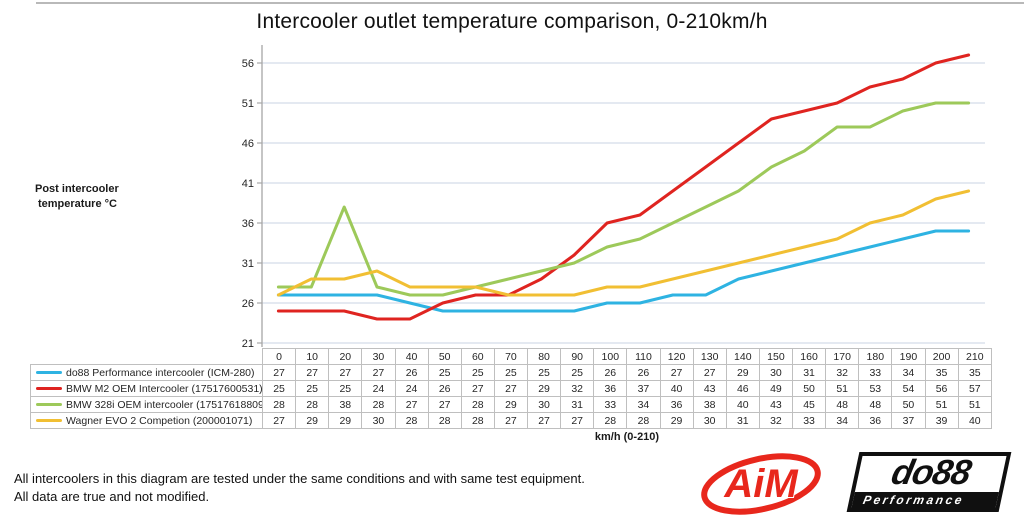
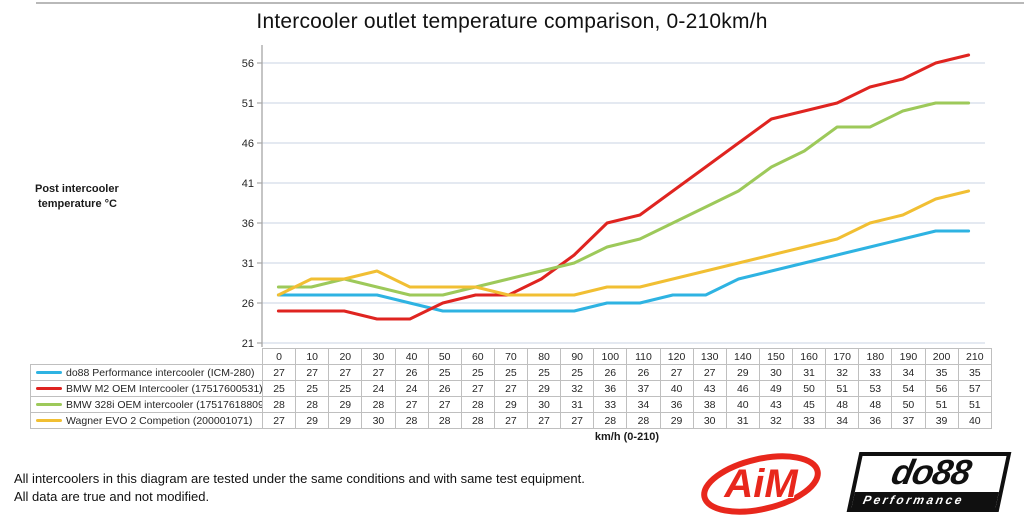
BMW 328i OEM intercooler (17517618809)/20: 38 -> 29
